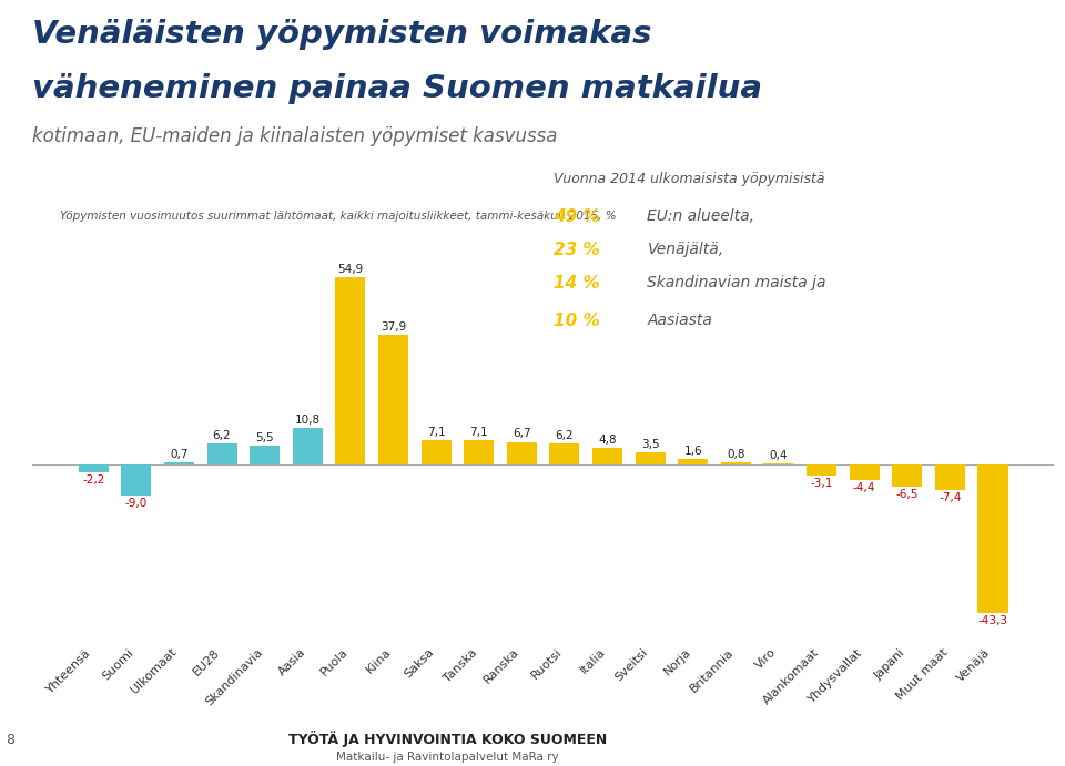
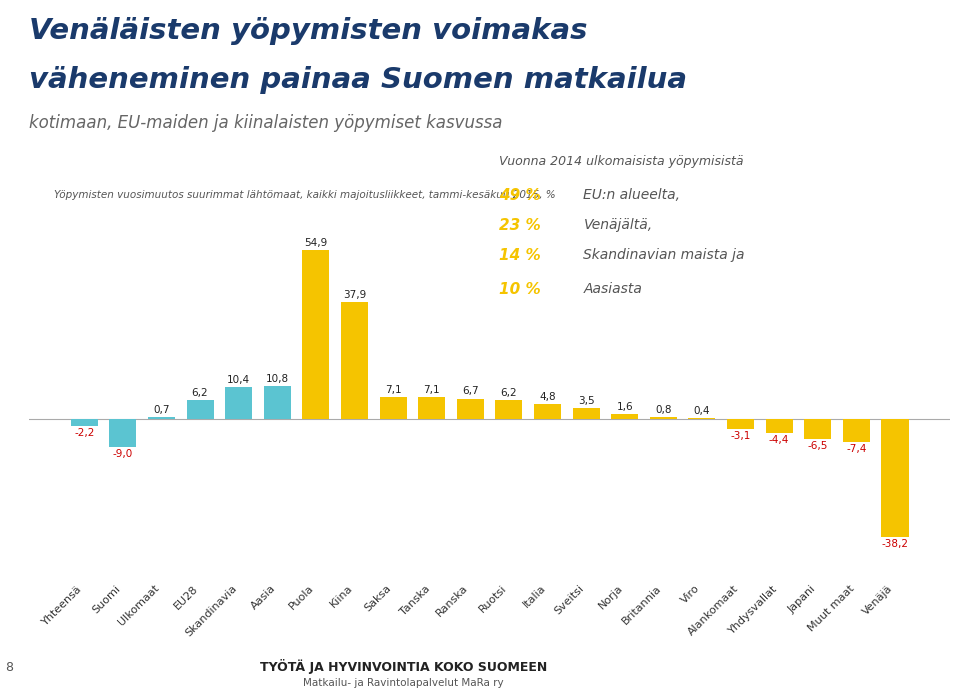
Skandinavia: 5,5 -> 10,4
Venäjä: -43,3 -> -38,2
